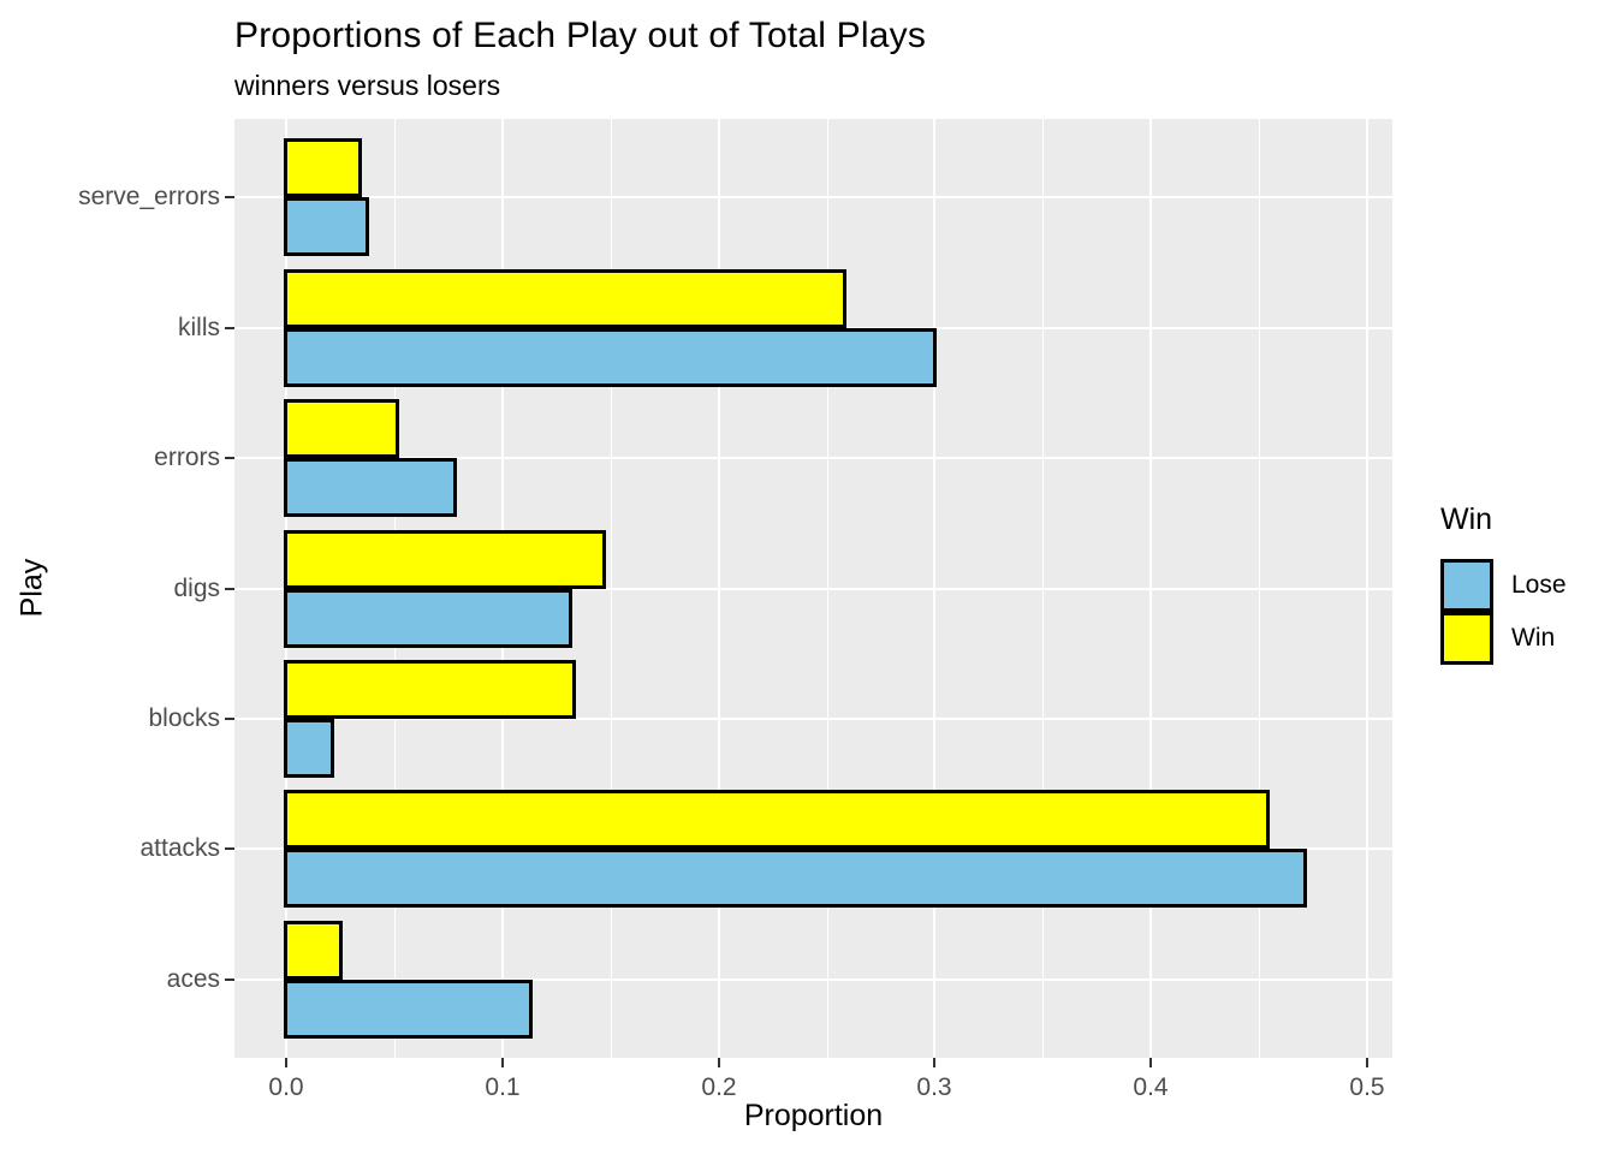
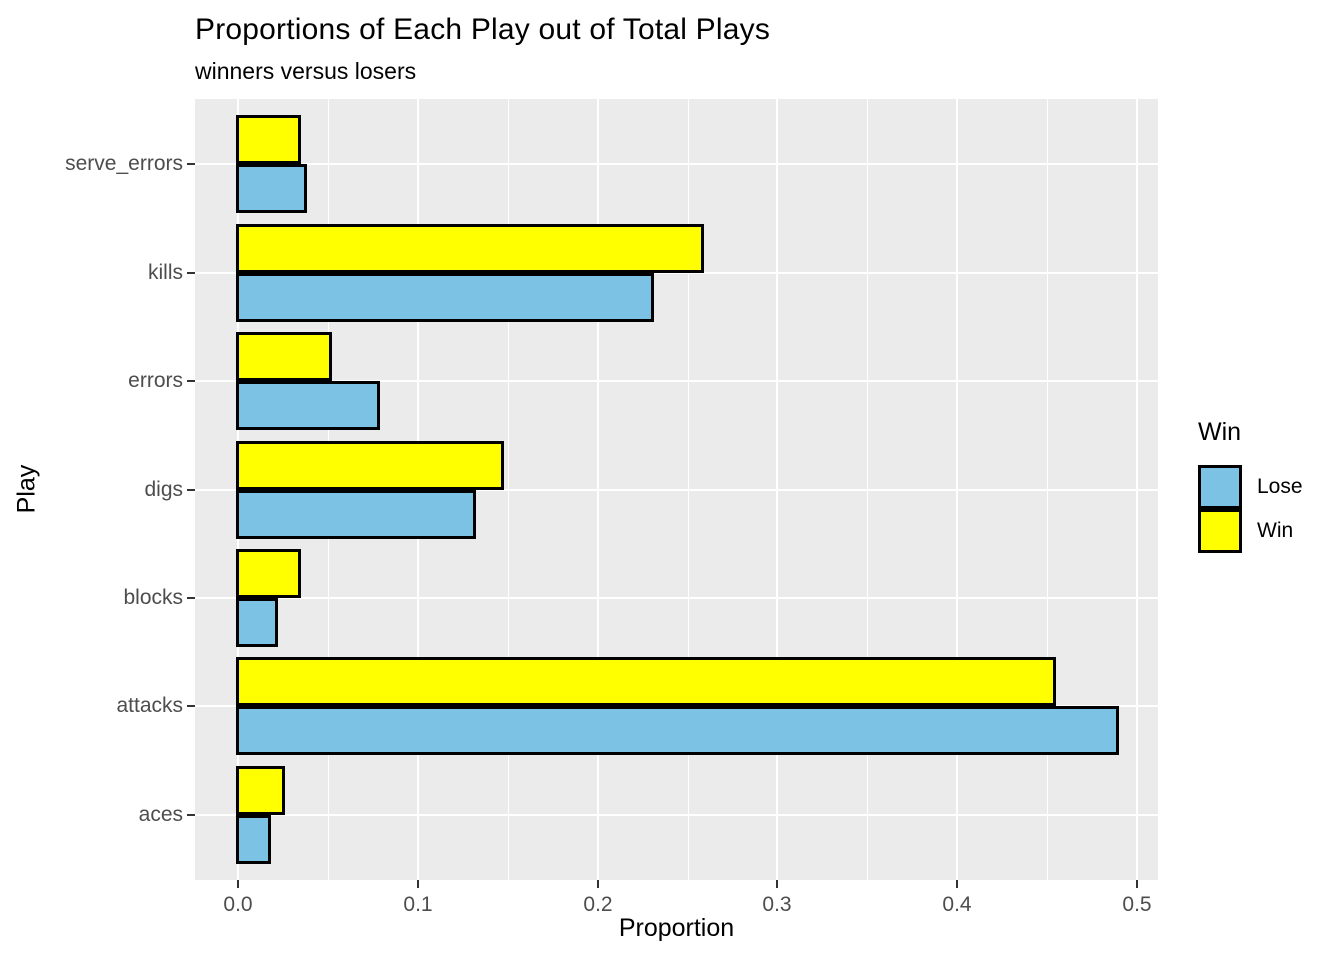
Lose/kills: 0.300 -> 0.230
Win/blocks: 0.133 -> 0.034
Lose/attacks: 0.471 -> 0.489
Lose/aces: 0.113 -> 0.017
